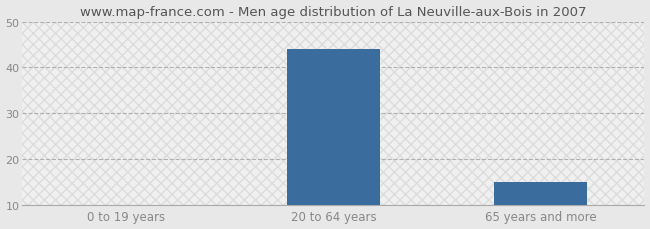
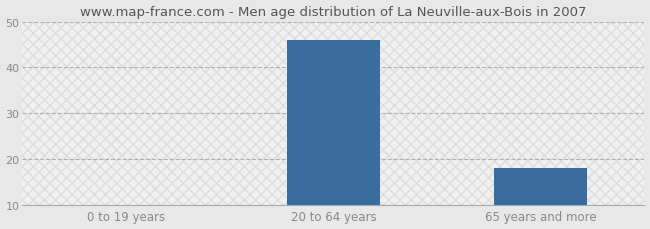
20 to 64 years: 44 -> 46
65 years and more: 15 -> 18
